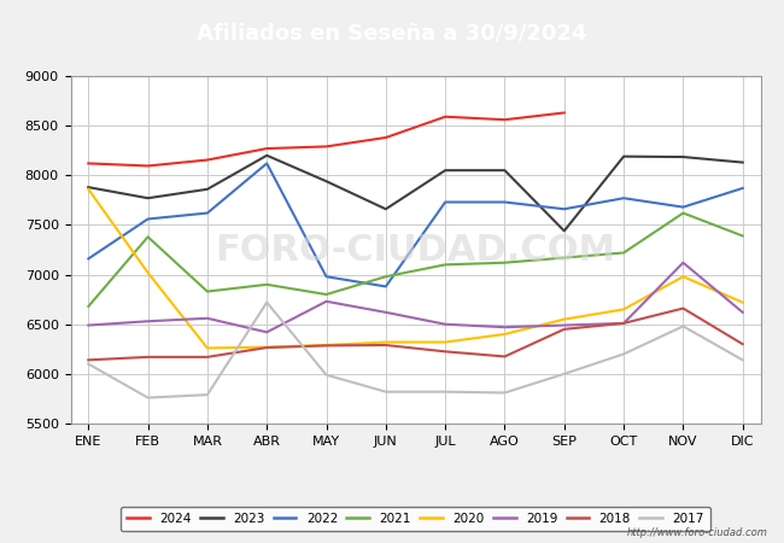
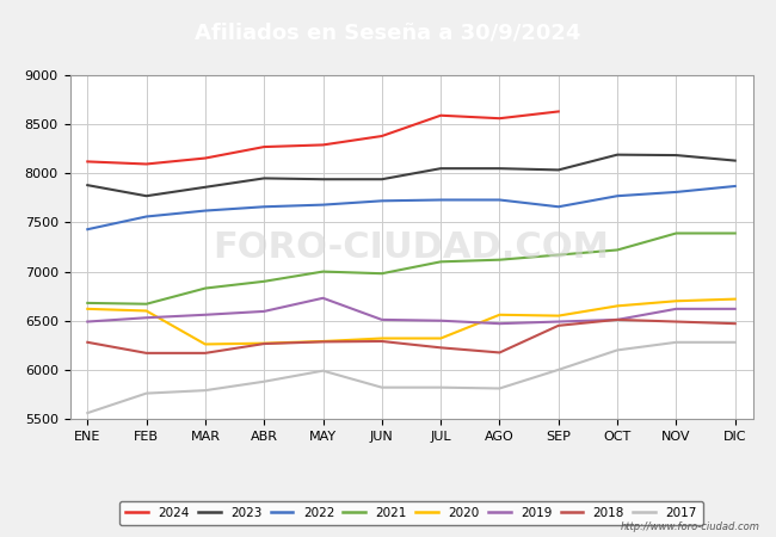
2022/ENE: 7160 -> 7430
2020/ENE: 7860 -> 6620
2018/ENE: 6140 -> 6280
2017/ENE: 6100 -> 5560
2021/FEB: 7380 -> 6670
2020/FEB: 7020 -> 6600
2023/ABR: 8200 -> 7950
2022/ABR: 8120 -> 7660
2019/ABR: 6420 -> 6600
2017/ABR: 6720 -> 5880
2022/MAY: 6980 -> 7680
2021/MAY: 6800 -> 7000
2023/JUN: 7660 -> 7940
2022/JUN: 6880 -> 7720
2019/JUN: 6620 -> 6510
2020/AGO: 6400 -> 6560
2023/SEP: 7440 -> 8040
2022/NOV: 7680 -> 7810
2021/NOV: 7620 -> 7390
2020/NOV: 6980 -> 6700
2019/NOV: 7120 -> 6620
2018/NOV: 6660 -> 6490
2017/NOV: 6480 -> 6280
2018/DIC: 6300 -> 6470
2017/DIC: 6140 -> 6280
